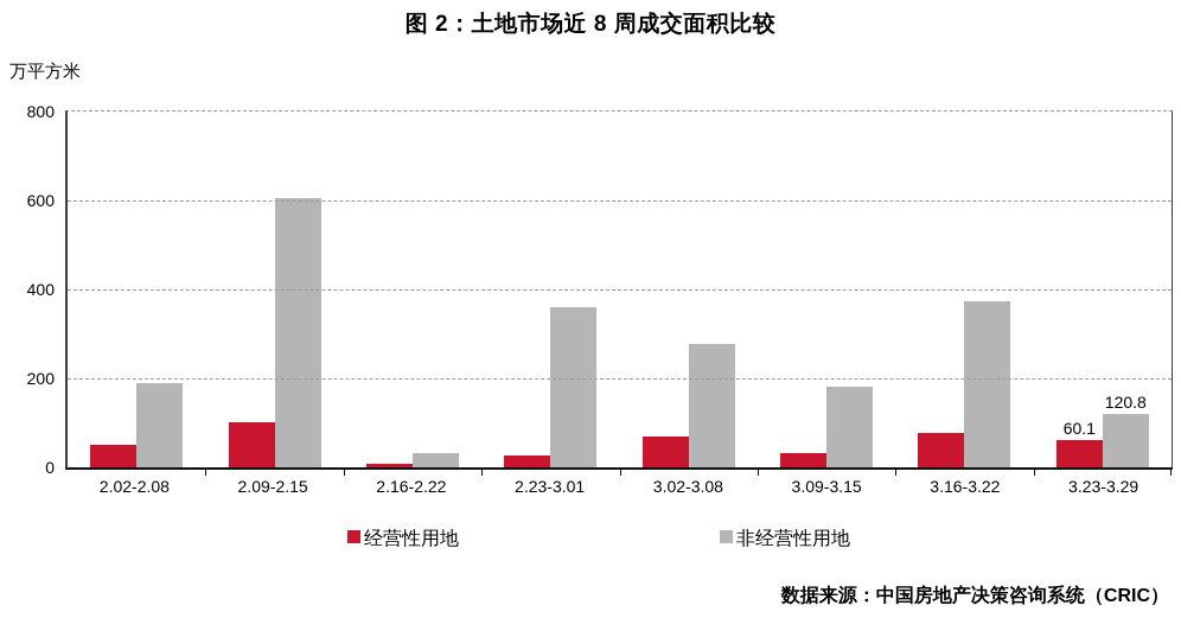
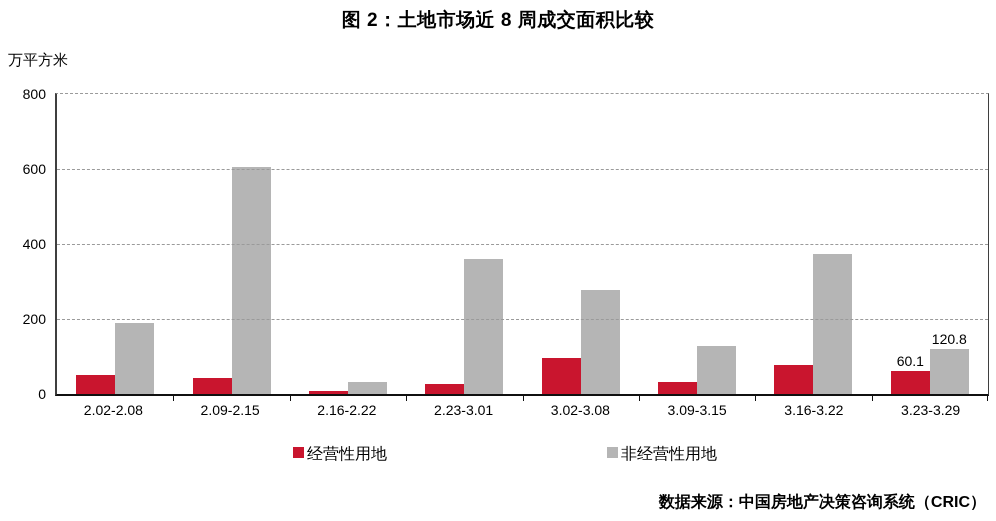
经营性用地/2.09-2.15: 100 -> 40
经营性用地/3.02-3.08: 70 -> 100
非经营性用地/3.09-3.15: 180 -> 130
